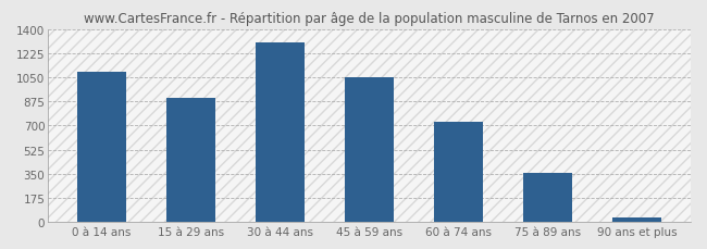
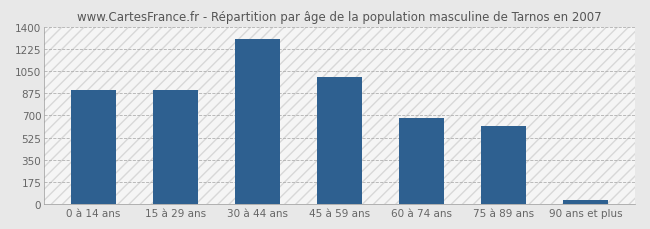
0 à 14 ans: 1090 -> 900
45 à 59 ans: 1050 -> 1000
60 à 74 ans: 730 -> 680
75 à 89 ans: 360 -> 620
